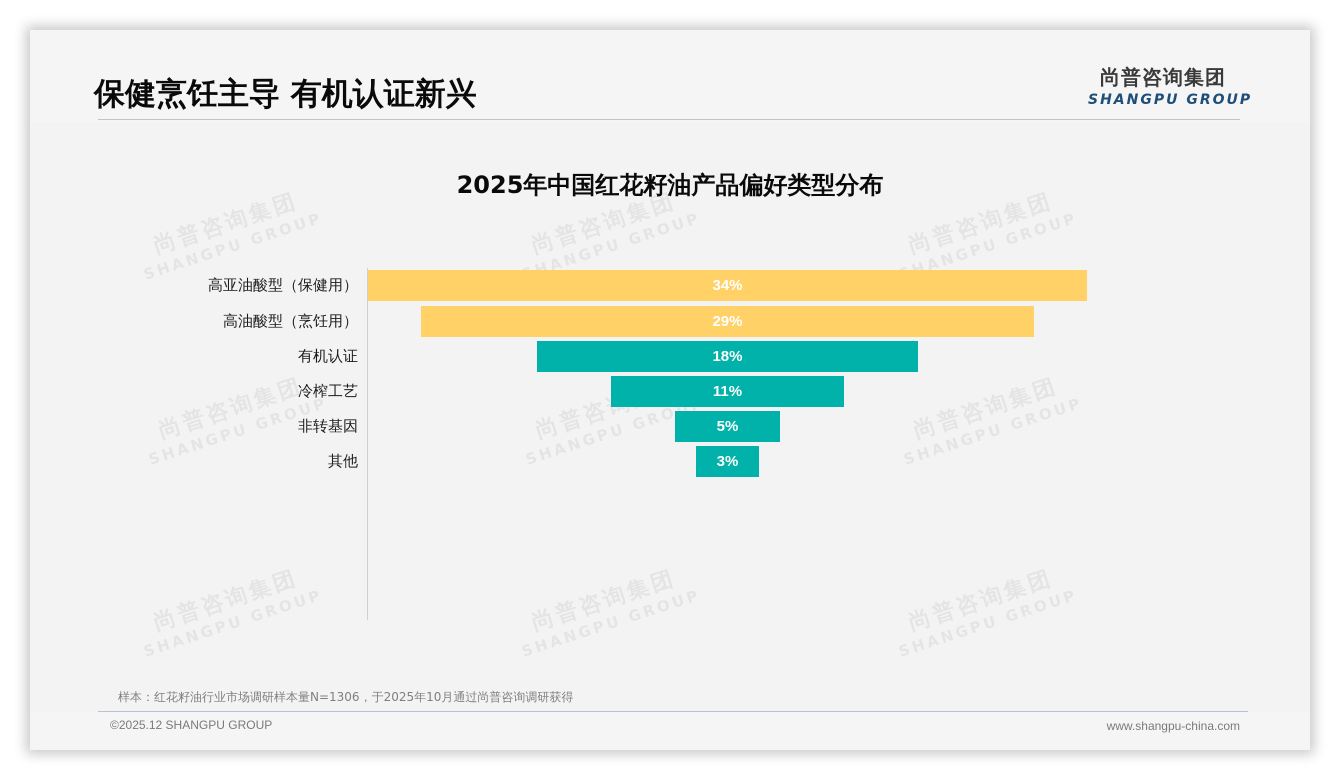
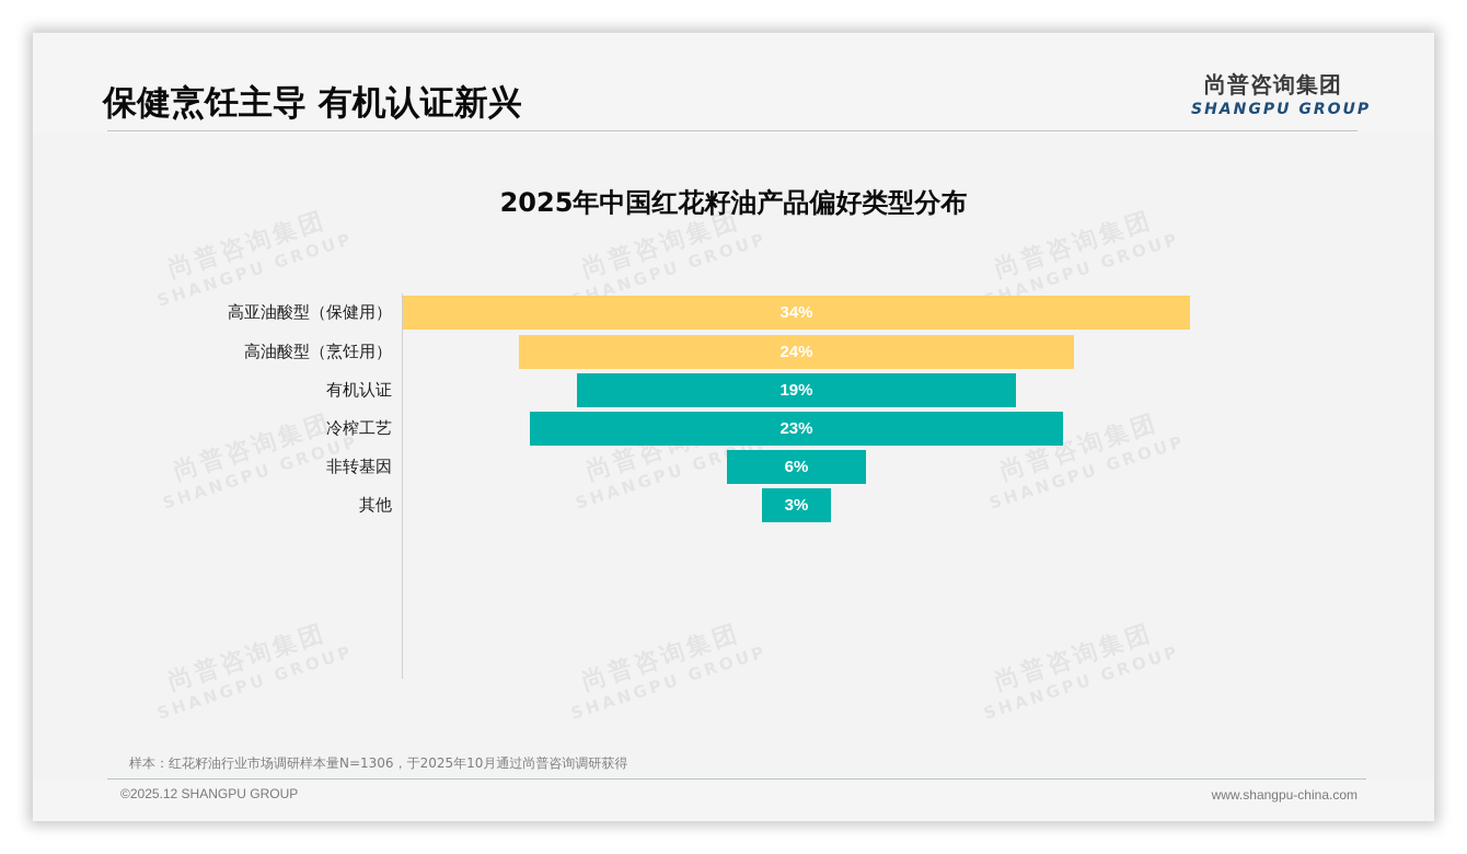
高油酸型（烹饪用）: 29% -> 24%
有机认证: 18% -> 19%
冷榨工艺: 11% -> 23%
非转基因: 5% -> 6%
